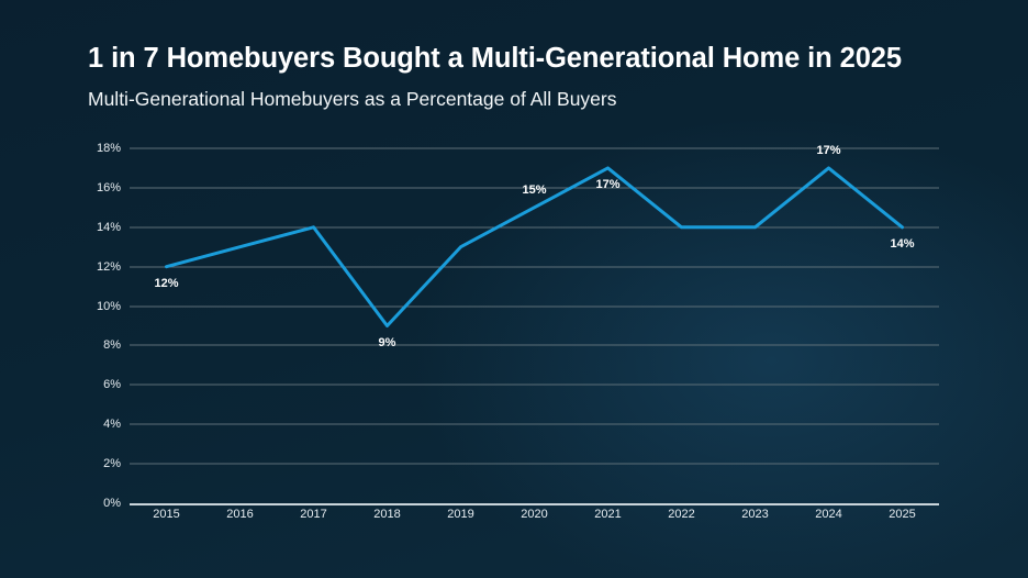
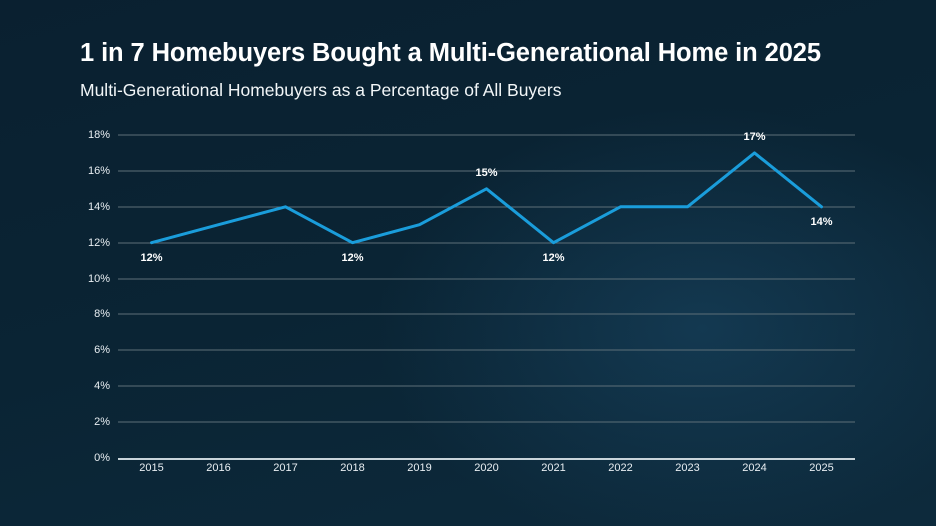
2018: 9% -> 12%
2021: 17% -> 12%
